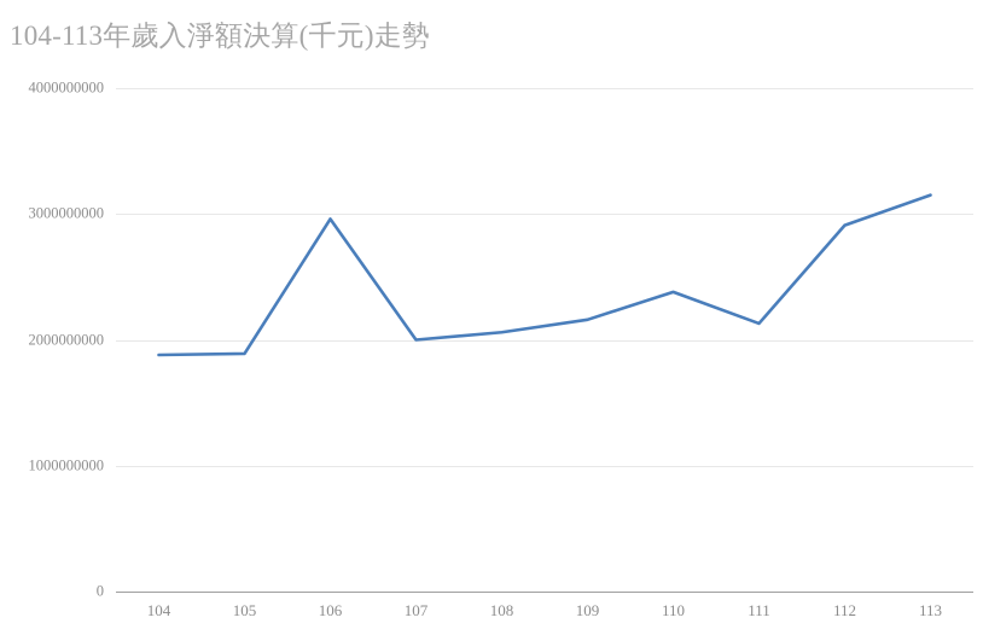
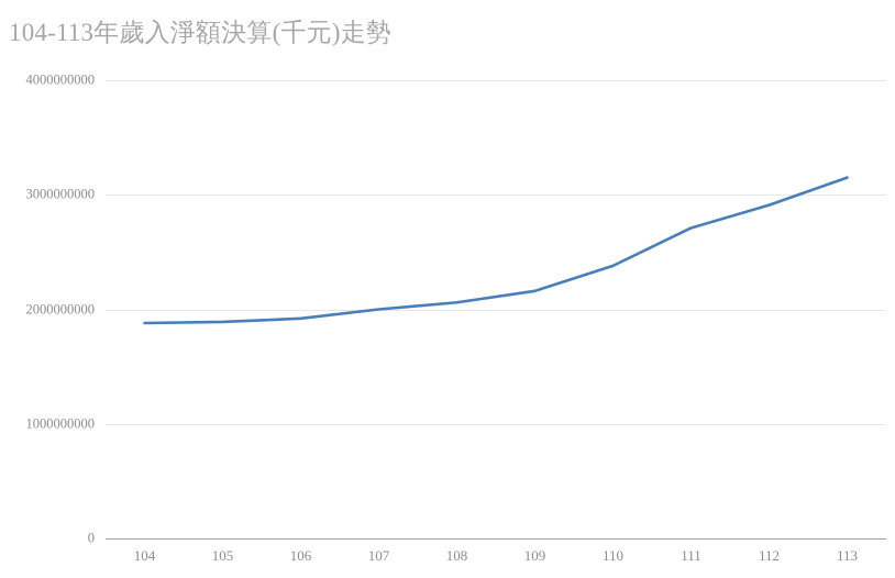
106: 2960000000 -> 1920000000
111: 2130000000 -> 2710000000
